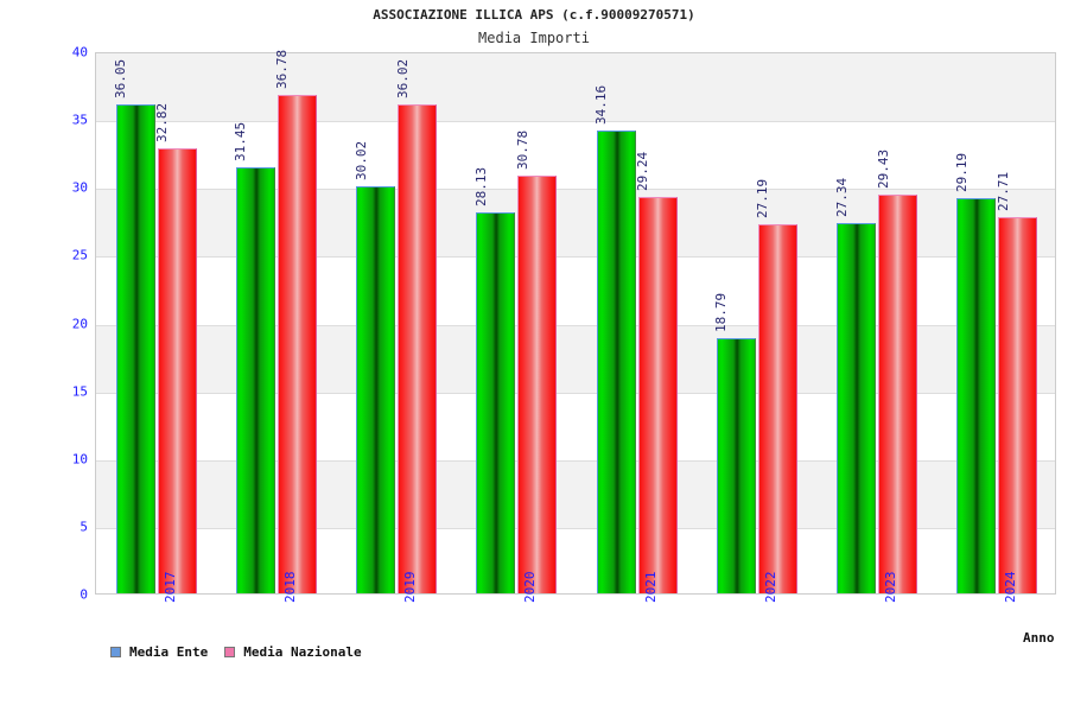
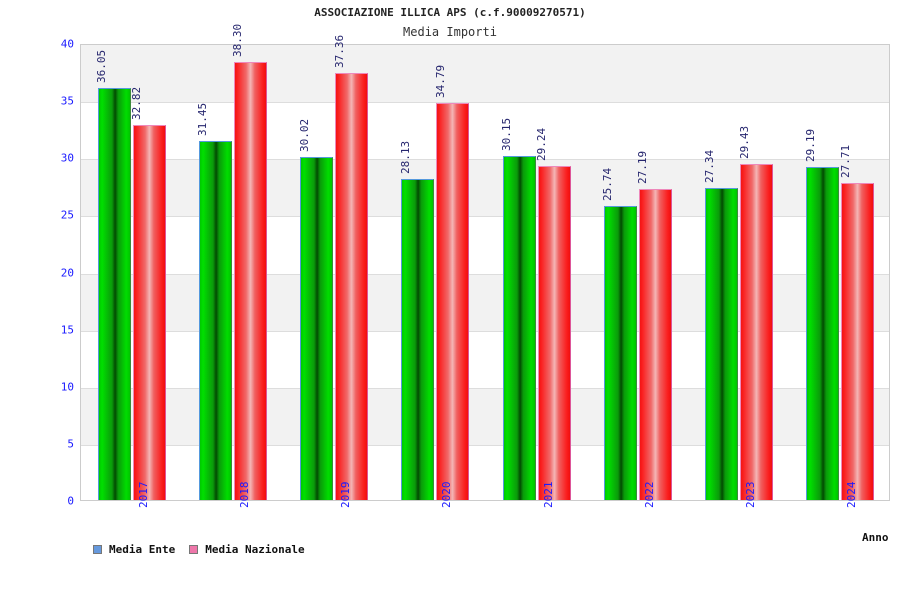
Media Nazionale/2018: 36.78 -> 38.30
Media Nazionale/2019: 36.02 -> 37.36
Media Nazionale/2020: 30.78 -> 34.79
Media Ente/2021: 34.16 -> 30.15
Media Ente/2022: 18.79 -> 25.74
